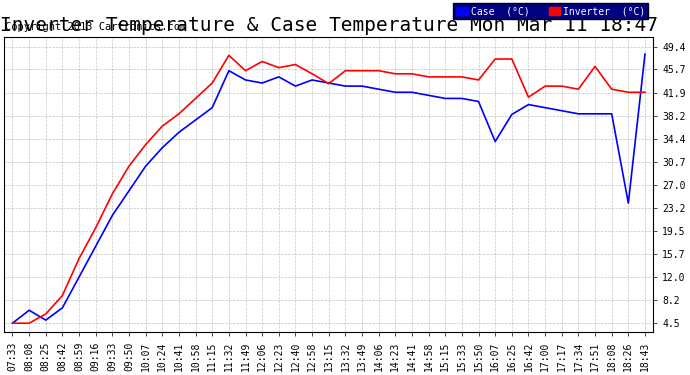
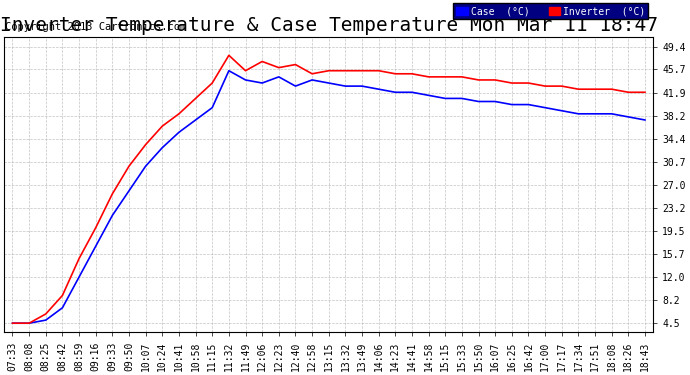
Case (°C)/08:08: 6.6 -> 4.5
Inverter (°C)/13:15: 43.4 -> 45.5
Case (°C)/16:07: 34.0 -> 40.5
Inverter (°C)/16:07: 47.4 -> 44.0
Case (°C)/16:25: 38.4 -> 40.0
Inverter (°C)/16:25: 47.4 -> 43.5
Inverter (°C)/16:42: 41.2 -> 43.5
Inverter (°C)/17:51: 46.2 -> 42.5
Case (°C)/18:26: 24.0 -> 38.0
Case (°C)/18:43: 48.2 -> 37.5
